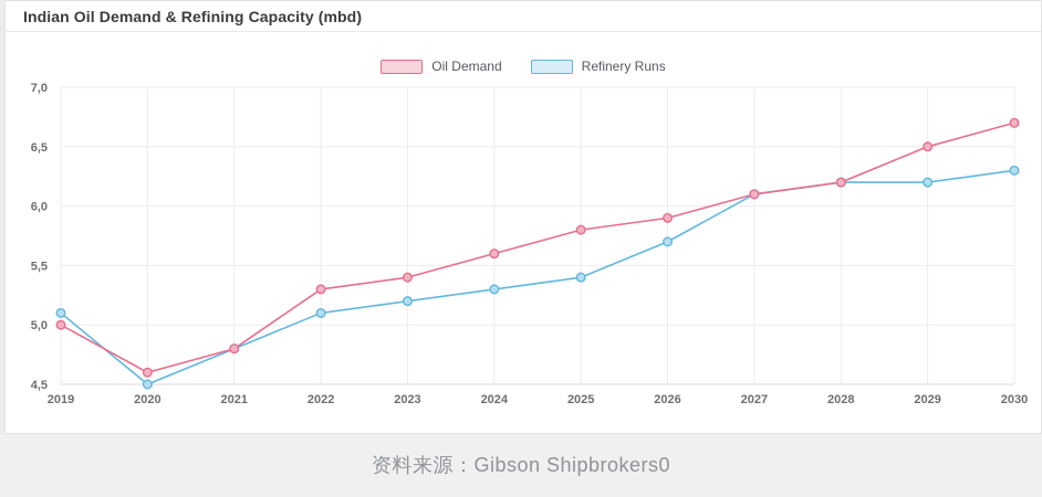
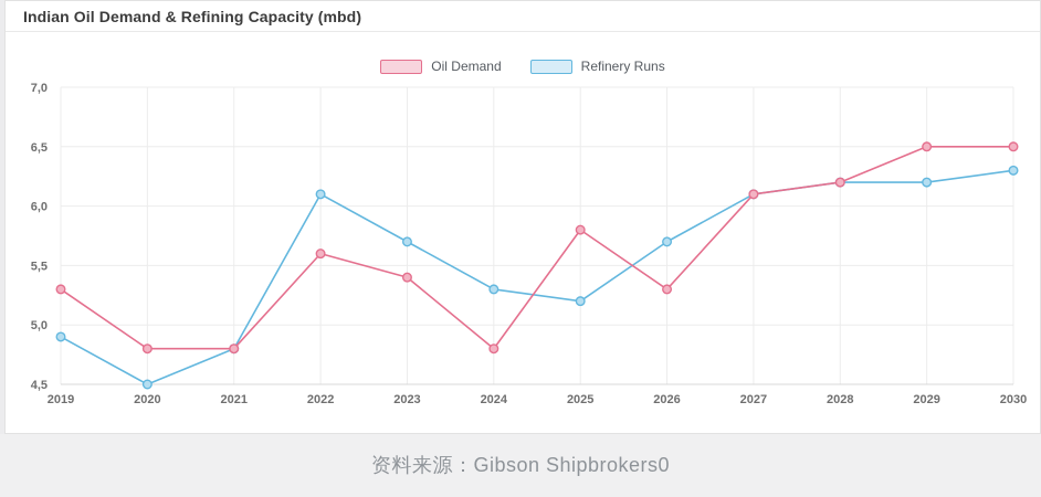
Oil Demand/2019: 5,0 -> 5,3
Refinery Runs/2019: 5,1 -> 4,9
Oil Demand/2020: 4,6 -> 4,8
Oil Demand/2022: 5,3 -> 5,6
Refinery Runs/2022: 5,1 -> 6,1
Refinery Runs/2023: 5,2 -> 5,7
Oil Demand/2024: 5,6 -> 4,8
Refinery Runs/2025: 5,4 -> 5,2
Oil Demand/2026: 5,9 -> 5,3
Oil Demand/2030: 6,7 -> 6,5
